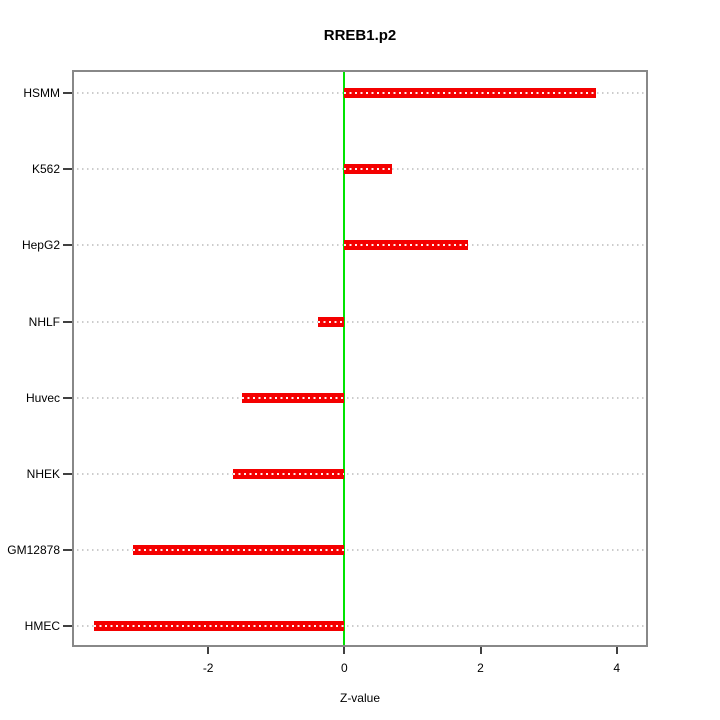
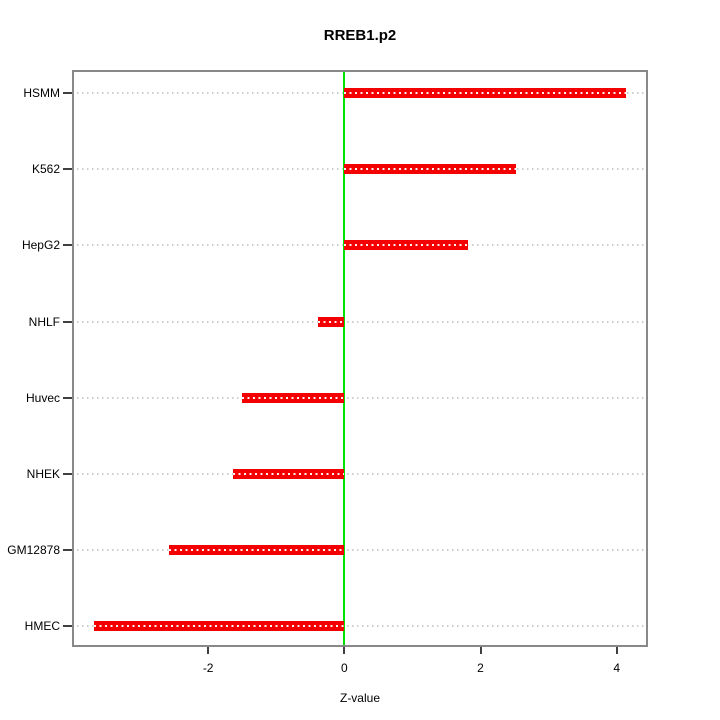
HSMM: 3.7 -> 4.1
K562: 0.7 -> 2.5
GM12878: -3.1 -> -2.6
